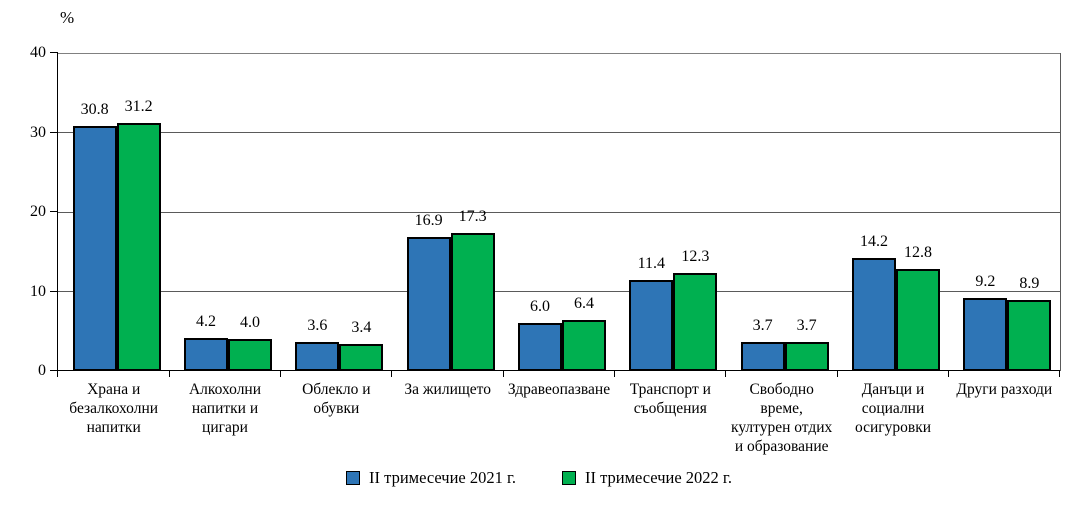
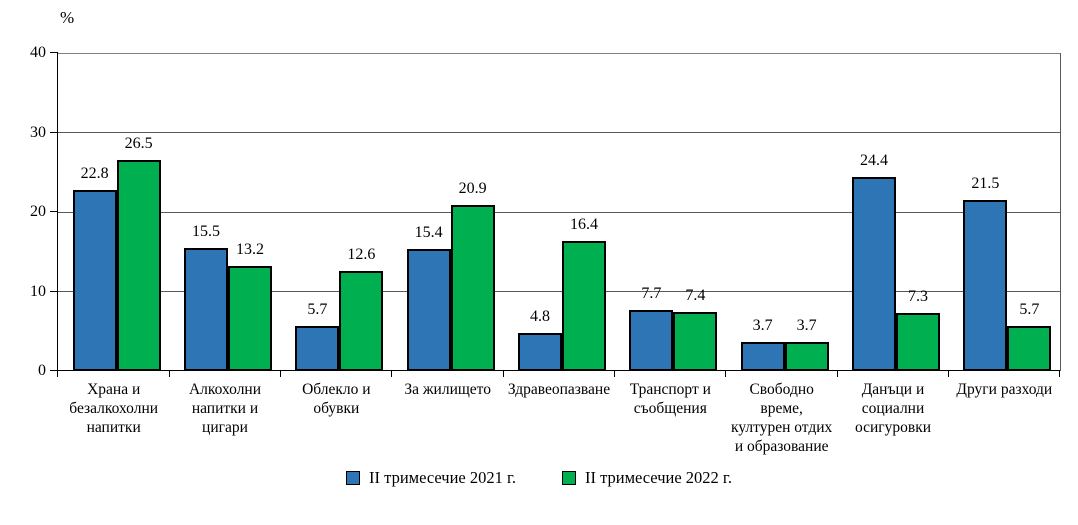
II тримесечие 2021 г./Храна и безалкохолни напитки: 30.8 -> 22.8
II тримесечие 2022 г./Храна и безалкохолни напитки: 31.2 -> 26.5
II тримесечие 2021 г./Алкохолни напитки и цигари: 4.2 -> 15.5
II тримесечие 2022 г./Алкохолни напитки и цигари: 4.0 -> 13.2
II тримесечие 2021 г./Облекло и обувки: 3.6 -> 5.7
II тримесечие 2022 г./Облекло и обувки: 3.4 -> 12.6
II тримесечие 2021 г./За жилището: 16.9 -> 15.4
II тримесечие 2022 г./За жилището: 17.3 -> 20.9
II тримесечие 2021 г./Здравеопазване: 6.0 -> 4.8
II тримесечие 2022 г./Здравеопазване: 6.4 -> 16.4
II тримесечие 2021 г./Транспорт и съобщения: 11.4 -> 7.7
II тримесечие 2022 г./Транспорт и съобщения: 12.3 -> 7.4
II тримесечие 2021 г./Данъци и социални осигуровки: 14.2 -> 24.4
II тримесечие 2022 г./Данъци и социални осигуровки: 12.8 -> 7.3
II тримесечие 2021 г./Други разходи: 9.2 -> 21.5
II тримесечие 2022 г./Други разходи: 8.9 -> 5.7
